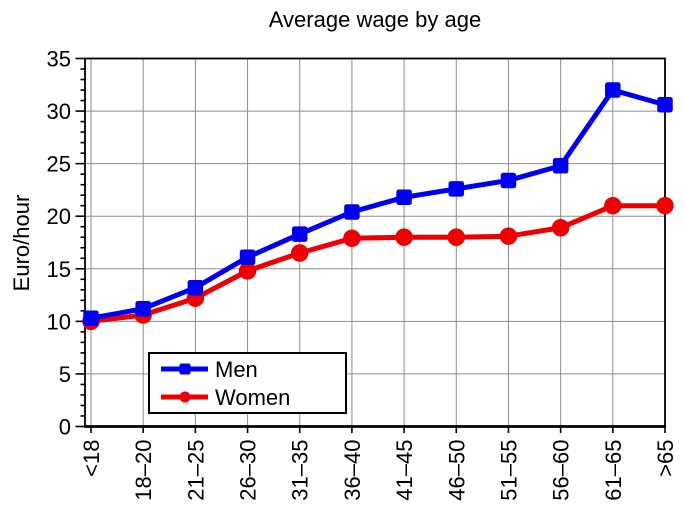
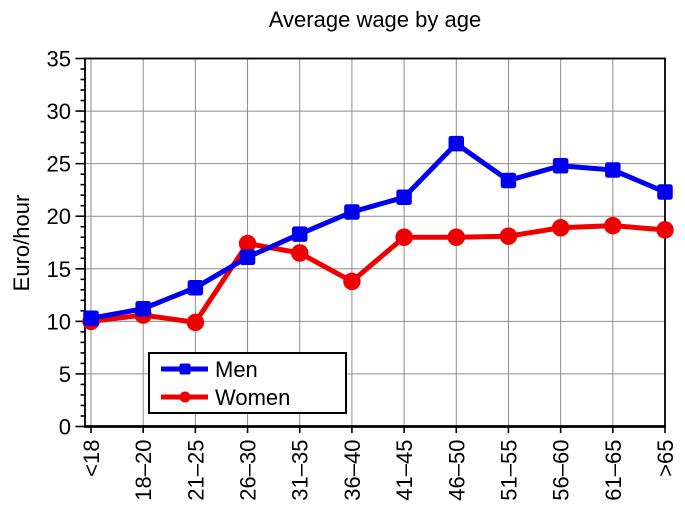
Women/21–25: 12.2 -> 9.9
Women/26–30: 14.8 -> 17.4
Women/36–40: 17.9 -> 13.8
Men/46–50: 22.6 -> 26.9
Men/61–65: 32.0 -> 24.4
Women/61–65: 21.0 -> 19.1
Men/>65: 30.6 -> 22.3
Women/>65: 21.0 -> 18.7
